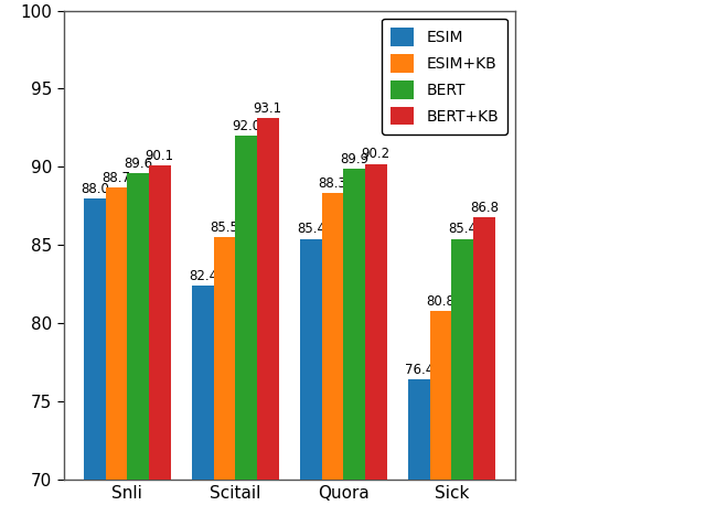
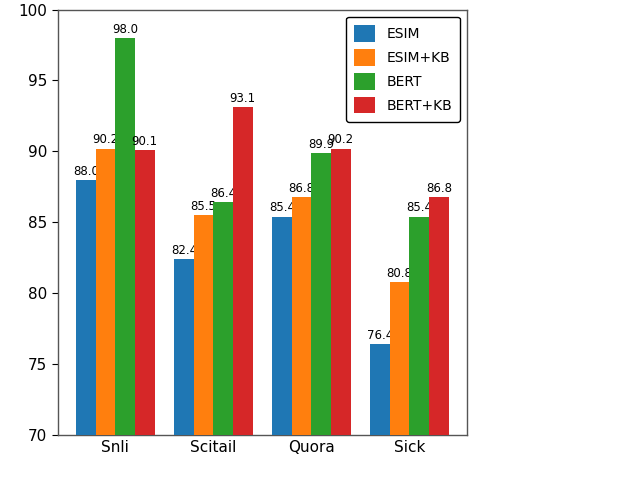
ESIM+KB/Snli: 88.7 -> 90.2
BERT/Snli: 89.6 -> 98.0
BERT/Scitail: 92.0 -> 86.4
ESIM+KB/Quora: 88.3 -> 86.8
